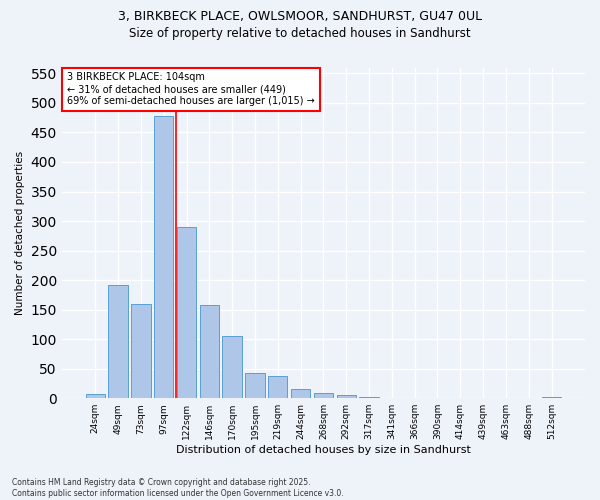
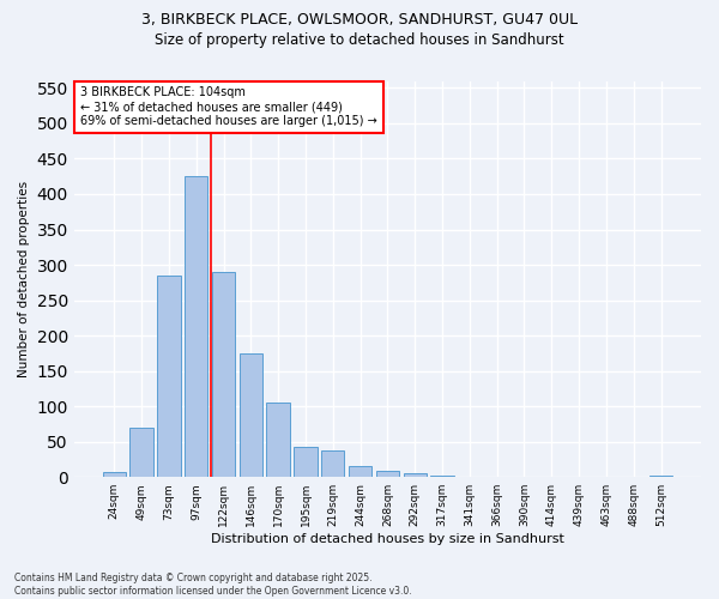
49sqm: 192 -> 70
73sqm: 160 -> 285
97sqm: 478 -> 425
146sqm: 158 -> 175
